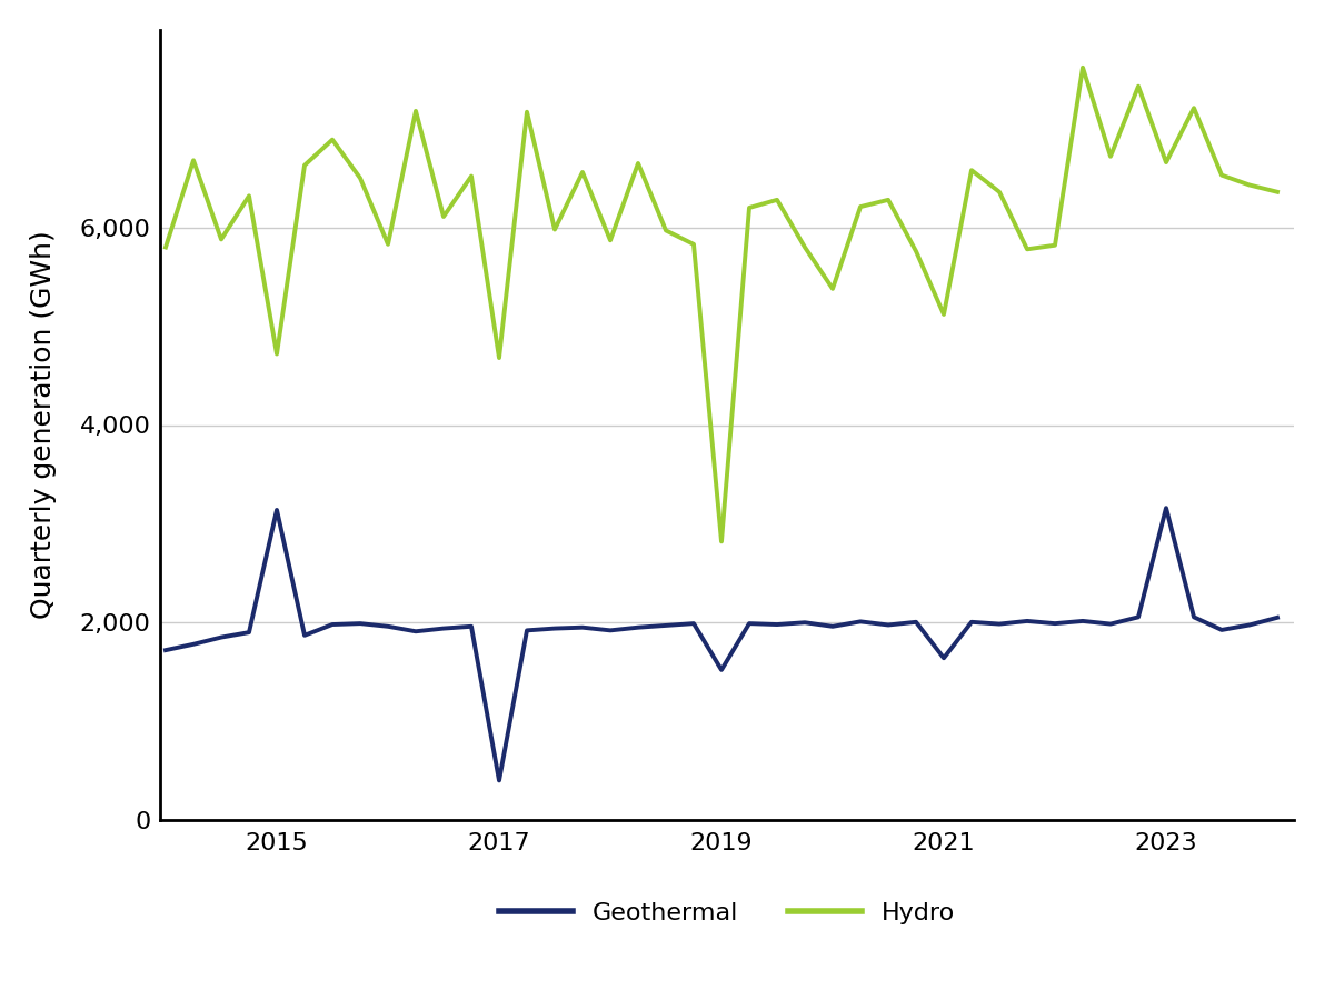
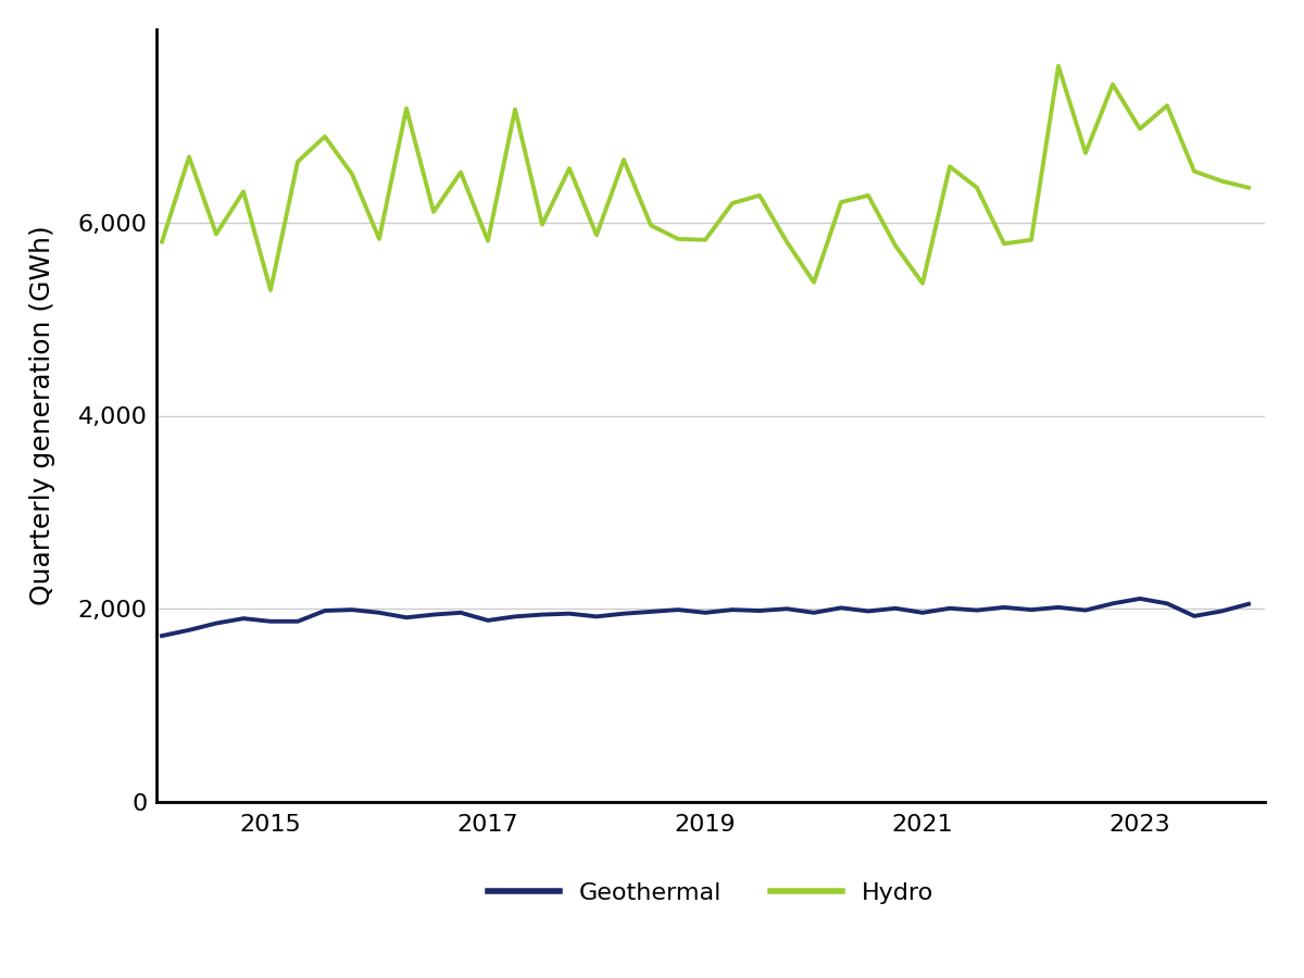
Hydro/2015: 4,720 -> 5,300
Geothermal/2015: 3,140 -> 1,870
Hydro/2017: 4,680 -> 5,810
Geothermal/2017: 400 -> 1,880
Hydro/2019: 2,820 -> 5,820
Geothermal/2019: 1,520 -> 1,960
Hydro/2021: 5,120 -> 5,370
Geothermal/2021: 1,640 -> 1,960
Hydro/2023: 6,660 -> 6,970
Geothermal/2023: 3,160 -> 2,100
